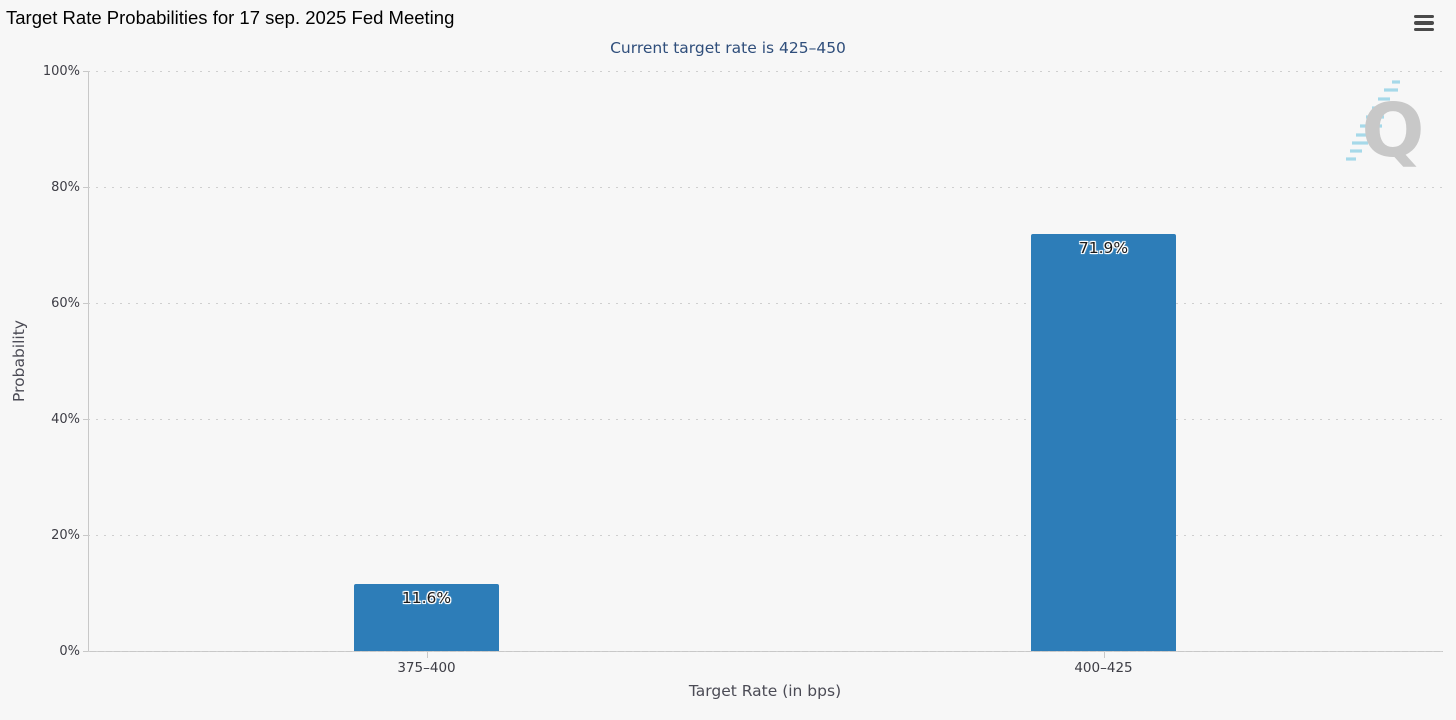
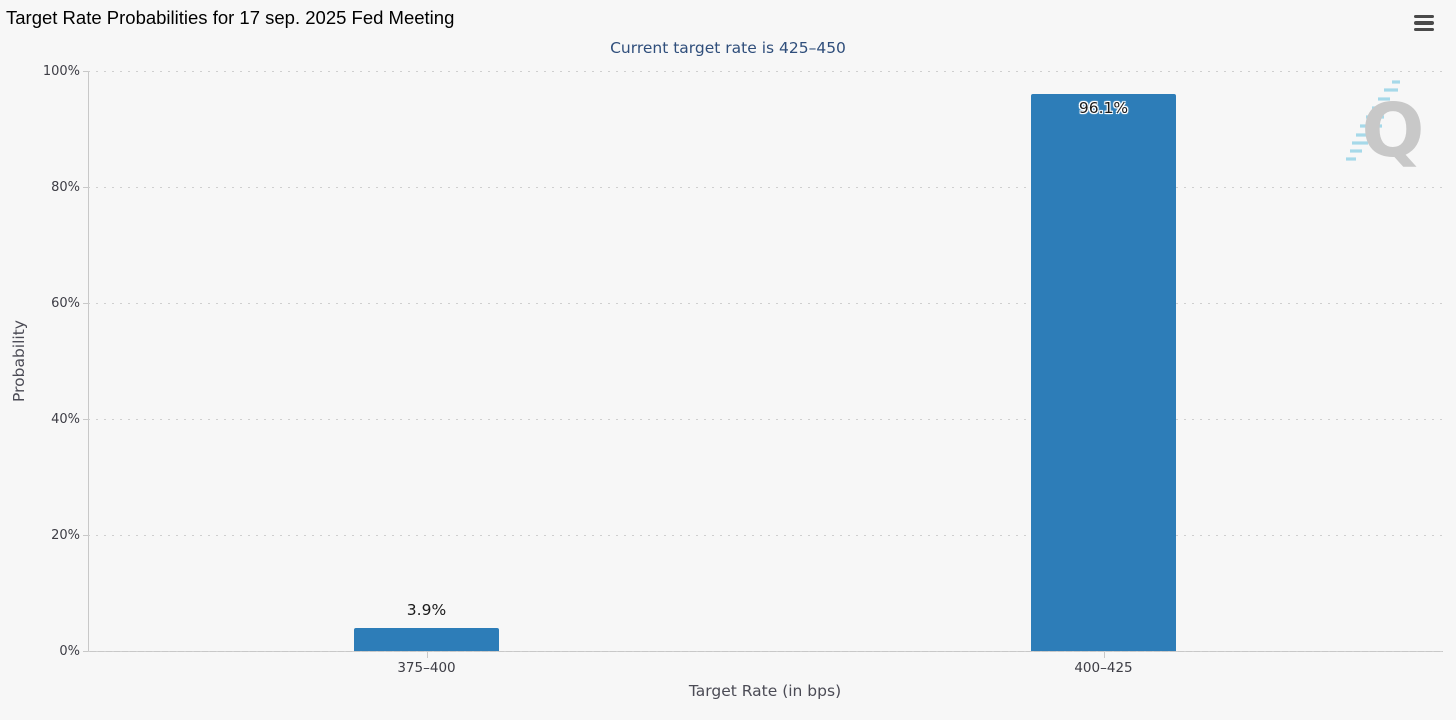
375–400: 11.6% -> 3.9%
400–425: 71.9% -> 96.1%
